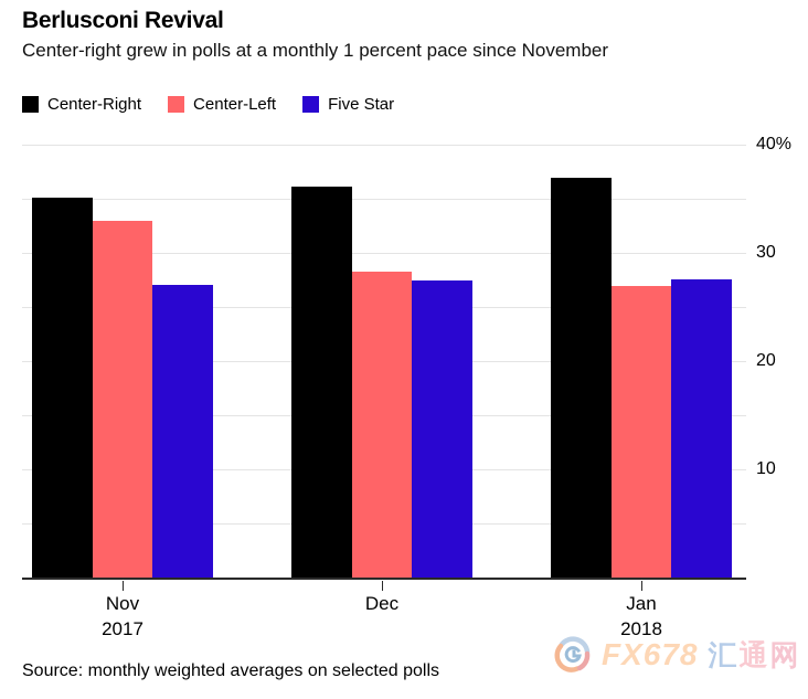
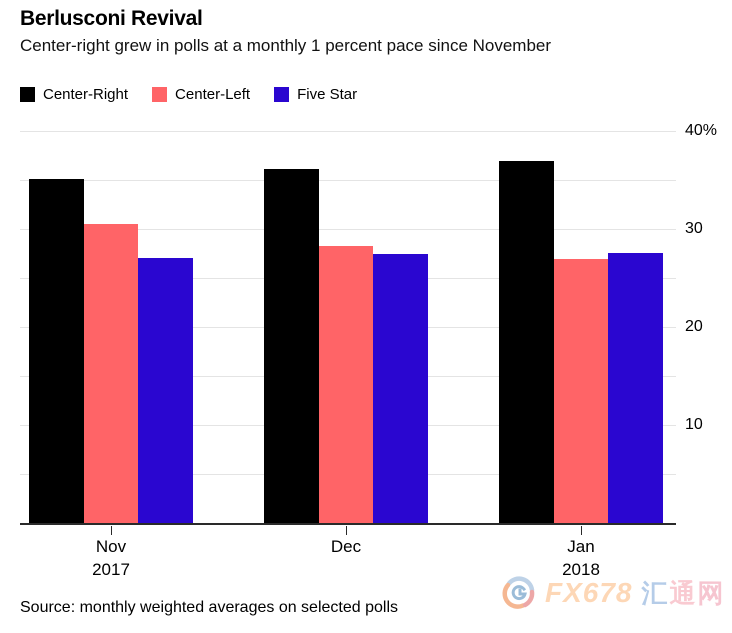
Center-Left/Nov: 33% -> 30%
